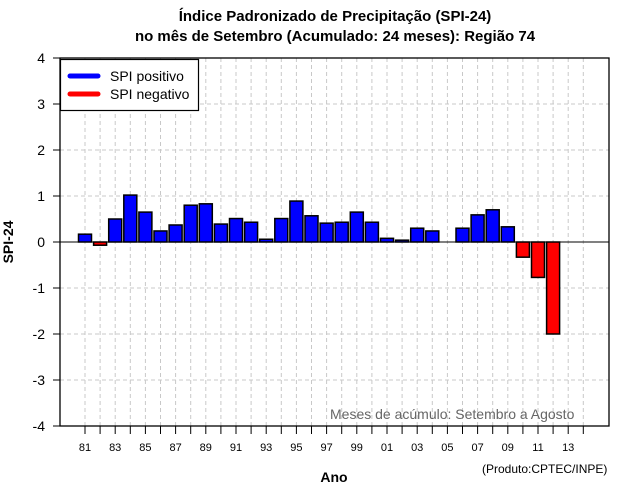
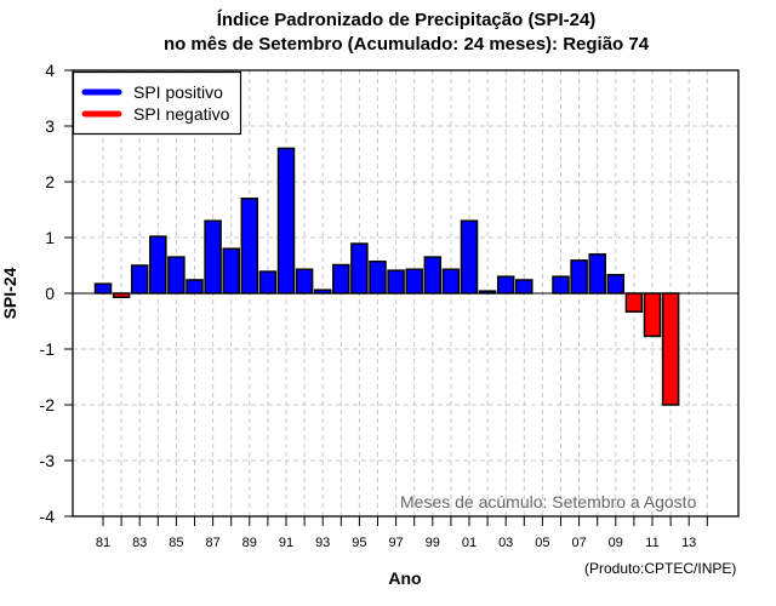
87: 0.4 -> 1.3
89: 0.8 -> 1.7
91: 0.5 -> 2.6
01: 0.1 -> 1.3
